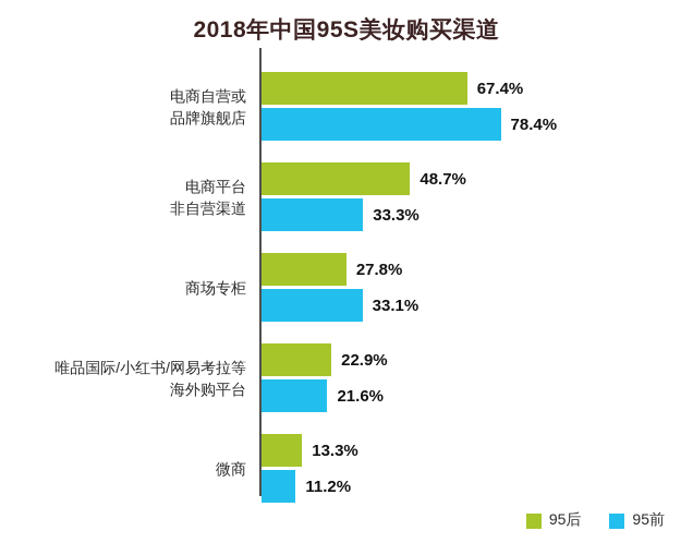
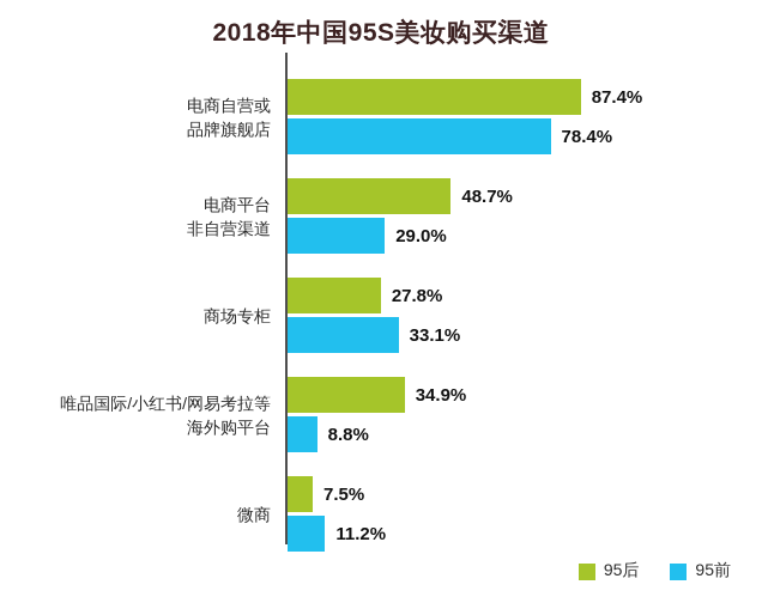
95后/电商自营或 品牌旗舰店: 67.4% -> 87.4%
95前/电商平台 非自营渠道: 33.3% -> 29.0%
95后/唯品国际/小红书/网易考拉等 海外购平台: 22.9% -> 34.9%
95前/唯品国际/小红书/网易考拉等 海外购平台: 21.6% -> 8.8%
95后/微商: 13.3% -> 7.5%
